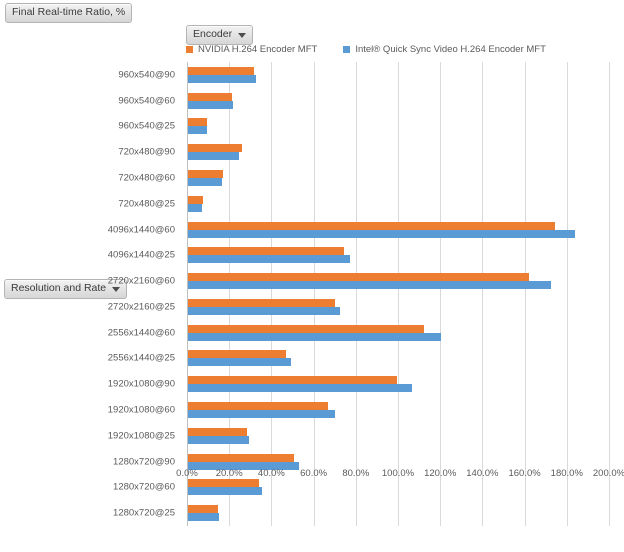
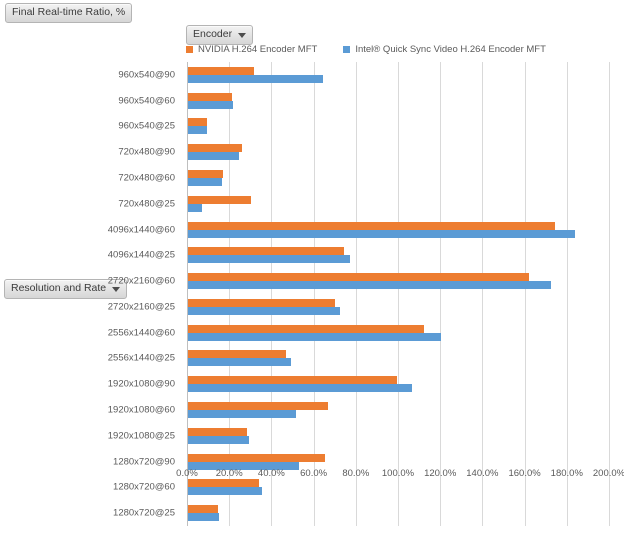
Intel® Quick Sync Video H.264 Encoder MFT/960x540@90: 32% -> 64%
NVIDIA H.264 Encoder MFT/720x480@25: 7% -> 30%
Intel® Quick Sync Video H.264 Encoder MFT/1920x1080@60: 70% -> 51%
NVIDIA H.264 Encoder MFT/1280x720@90: 50% -> 65%
